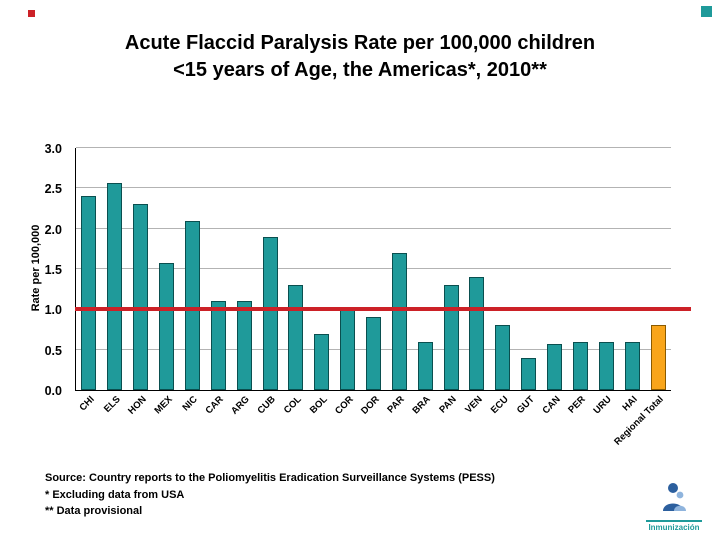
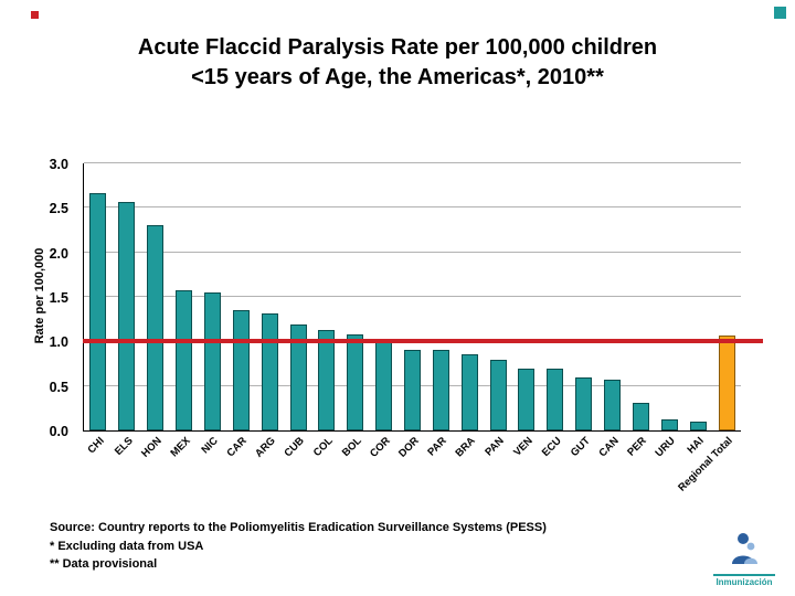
CHI: 2.4 -> 2.7
NIC: 2.1 -> 1.6
CAR: 1.1 -> 1.4
ARG: 1.1 -> 1.3
CUB: 1.9 -> 1.2
COL: 1.3 -> 1.1
BOL: 0.7 -> 1.1
PAR: 1.7 -> 0.9
BRA: 0.6 -> 0.9
PAN: 1.3 -> 0.8
VEN: 1.4 -> 0.7
ECU: 0.8 -> 0.7
GUT: 0.4 -> 0.6
PER: 0.6 -> 0.3
URU: 0.6 -> 0.1
HAI: 0.6 -> 0.1
Regional Total: 0.8 -> 1.1
